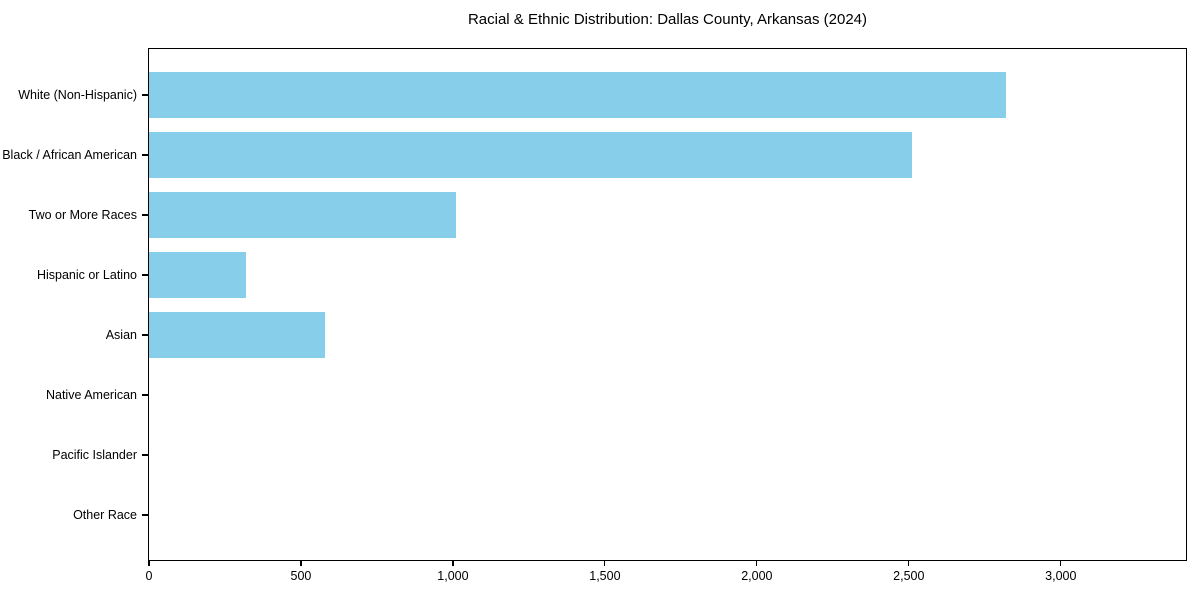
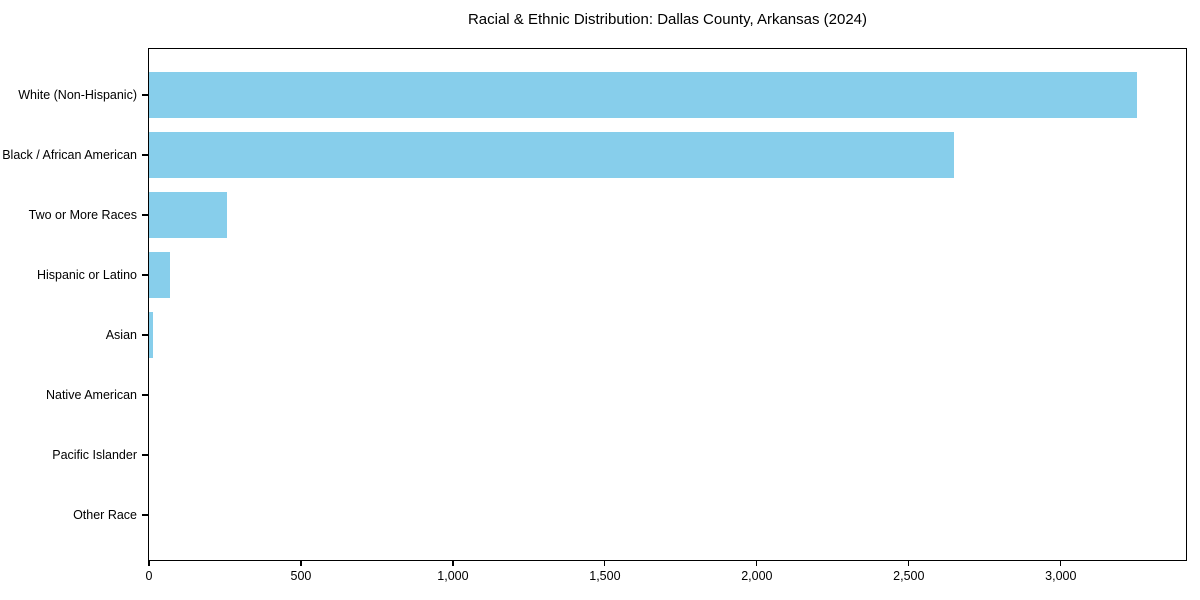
White (Non-Hispanic): 2820 -> 3250
Black / African American: 2510 -> 2650
Two or More Races: 1010 -> 260
Hispanic or Latino: 320 -> 70
Asian: 580 -> 10
